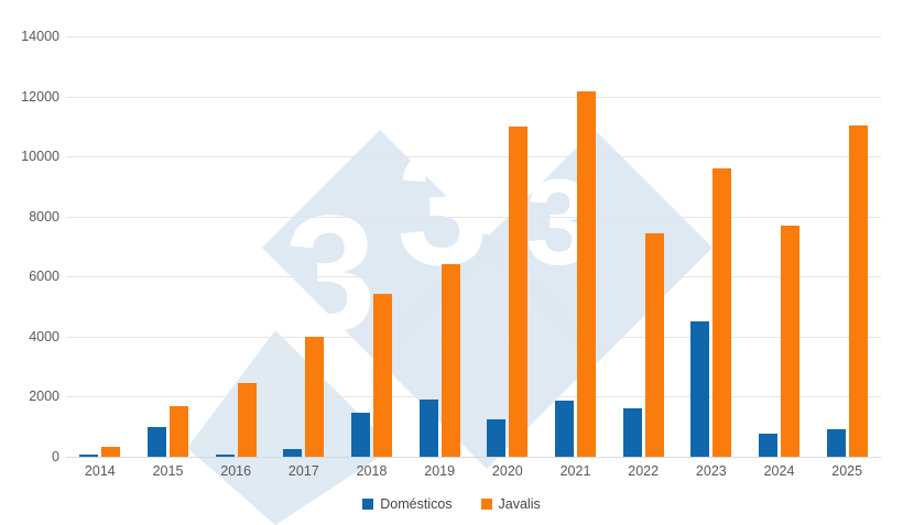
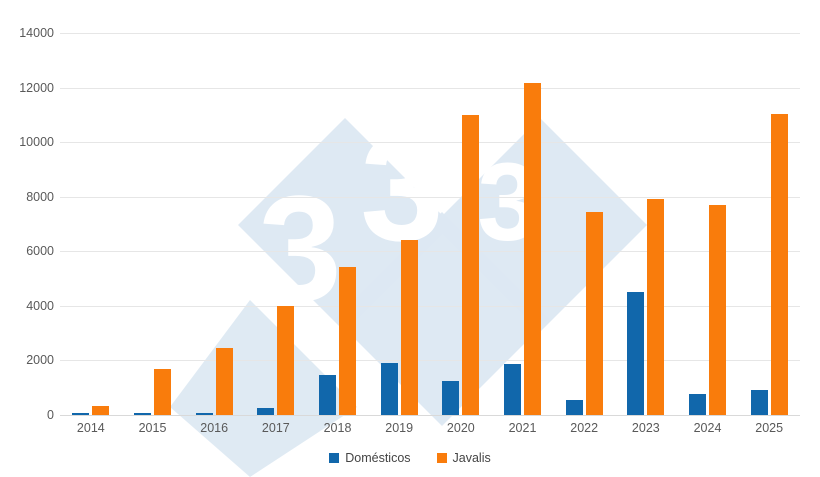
Domésticos/2015: 1000 -> 100
Domésticos/2022: 1600 -> 600
Javalis/2023: 9600 -> 7900
